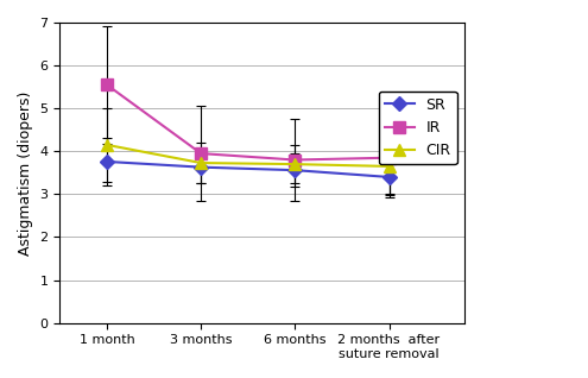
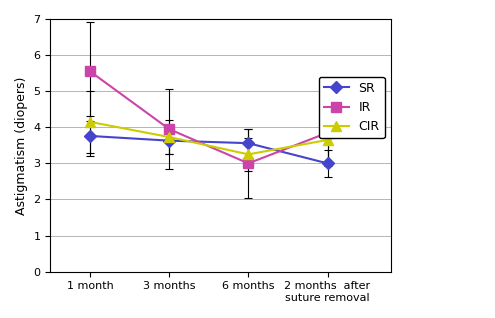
IR/6 months: 3.80 -> 3.00
CIR/6 months: 3.70 -> 3.25
SR/2 months after suture removal: 3.40 -> 3.00
